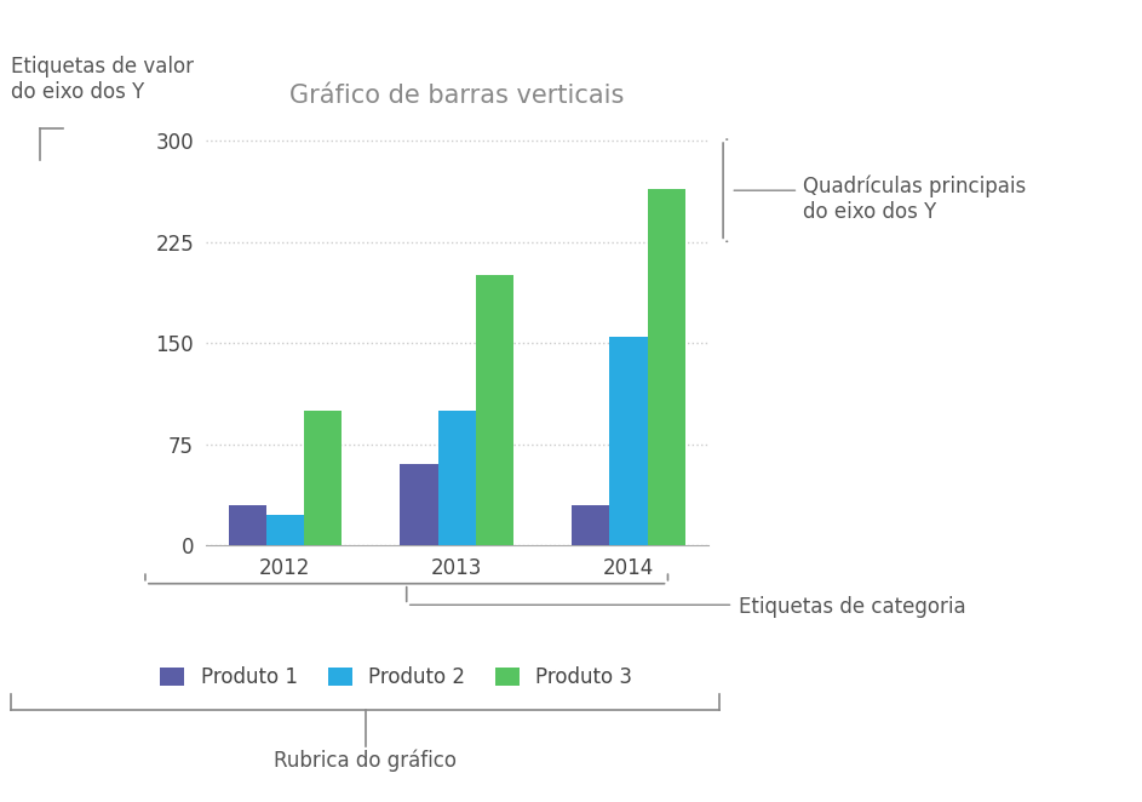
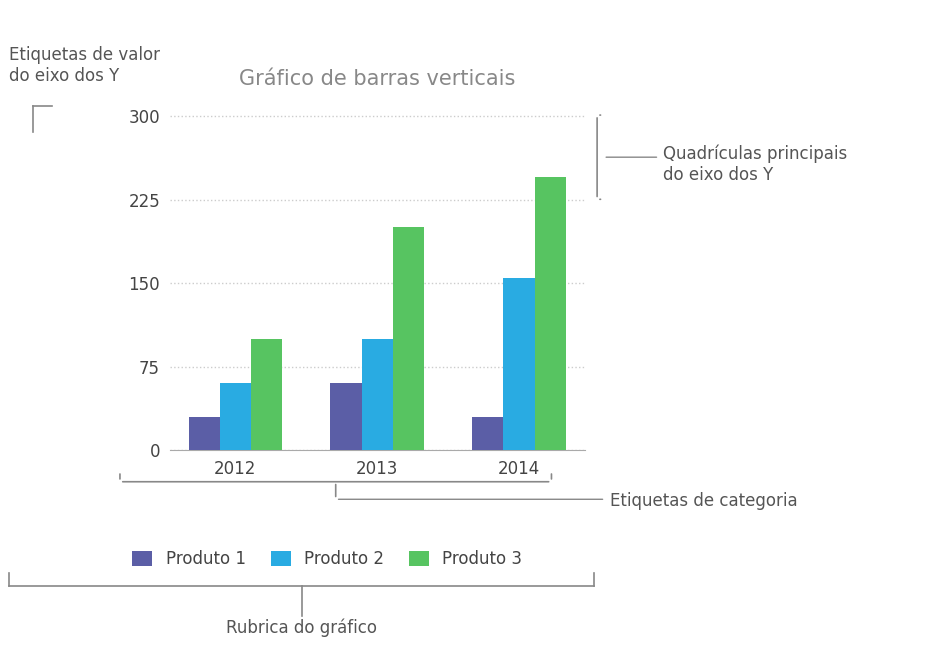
Produto 2/2012: 23 -> 60
Produto 3/2014: 264 -> 245
